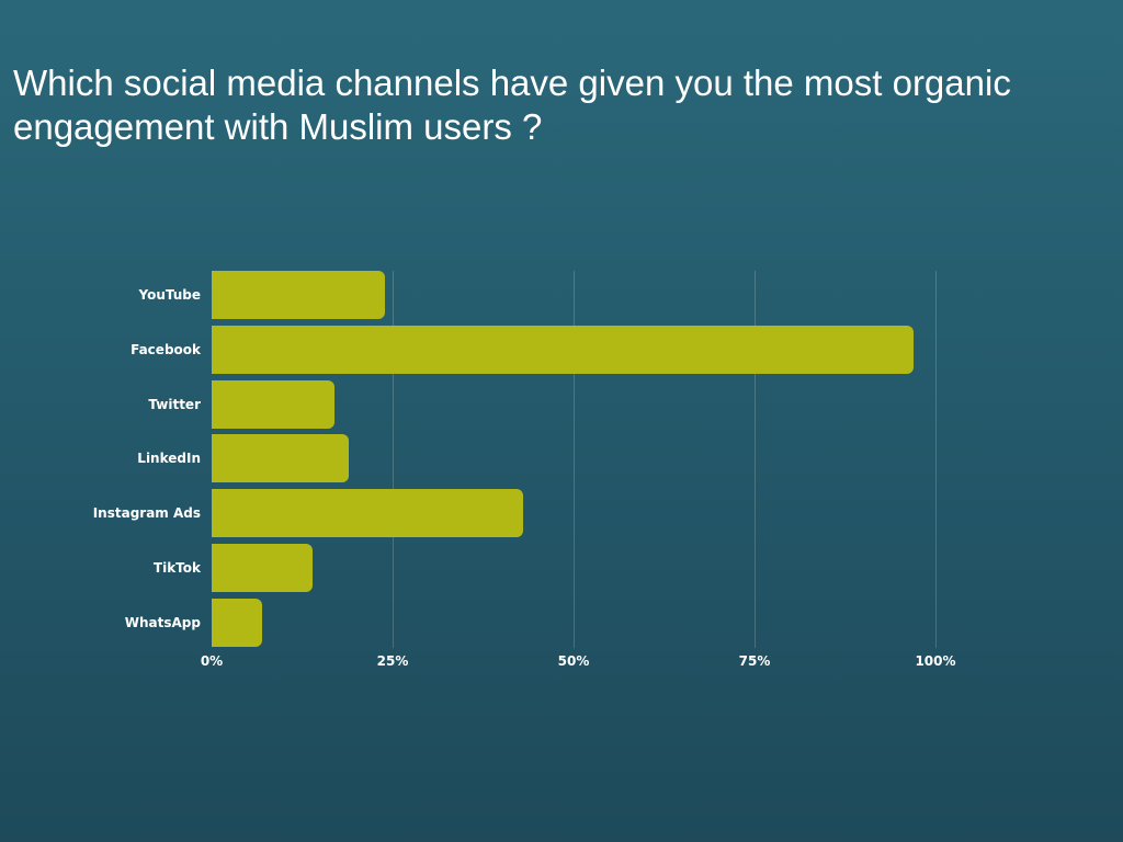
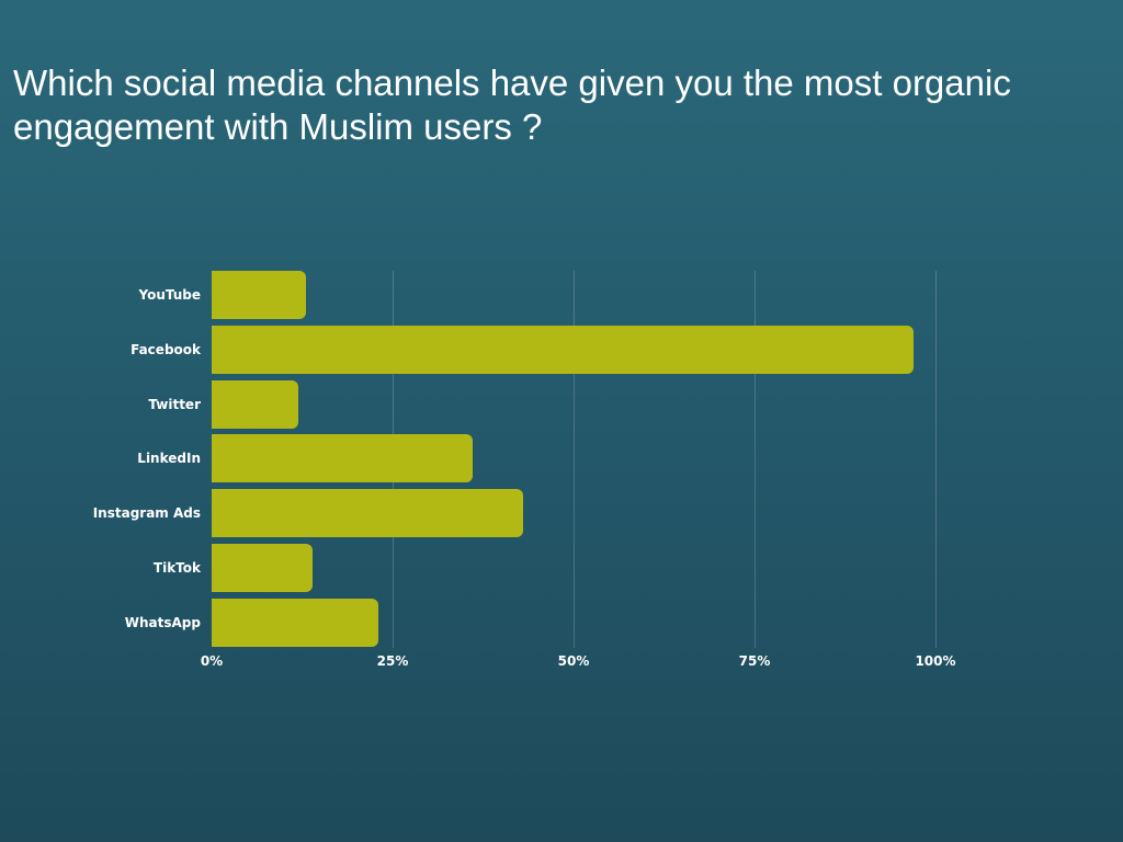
YouTube: 24% -> 13%
Twitter: 17% -> 12%
LinkedIn: 19% -> 36%
WhatsApp: 7% -> 23%
